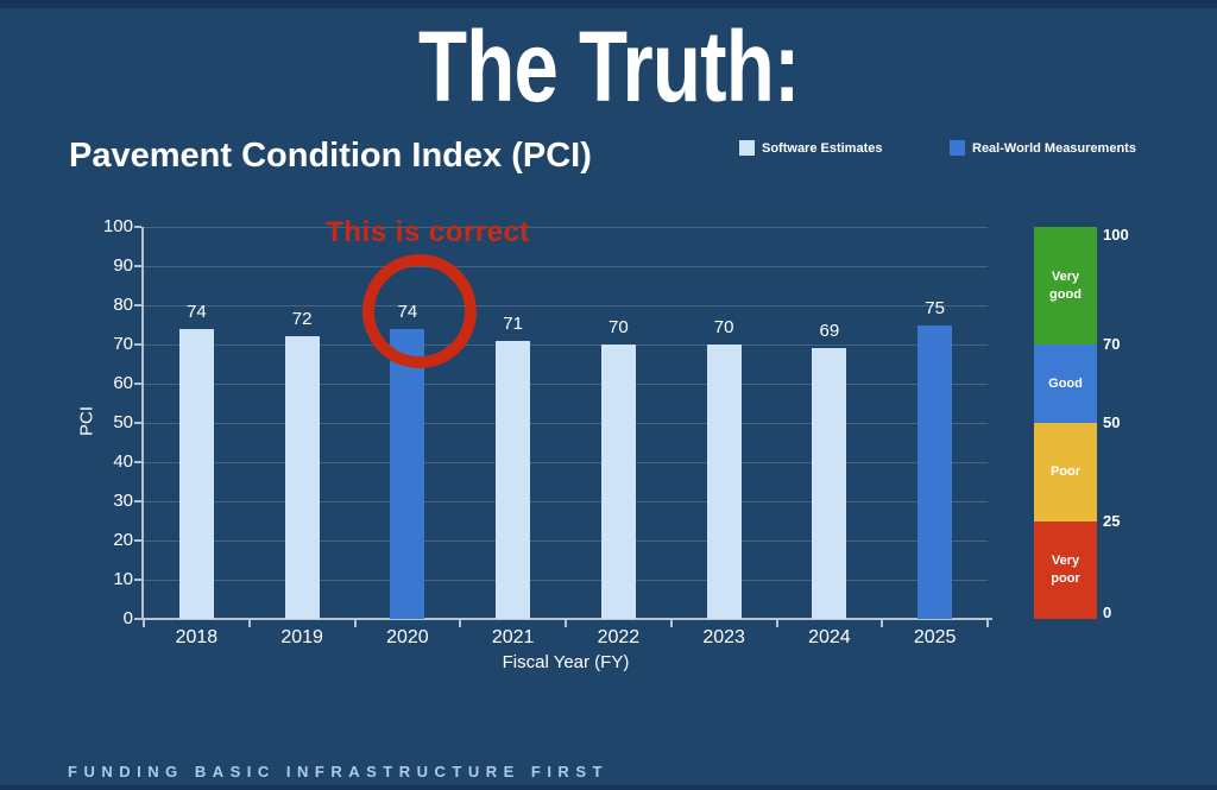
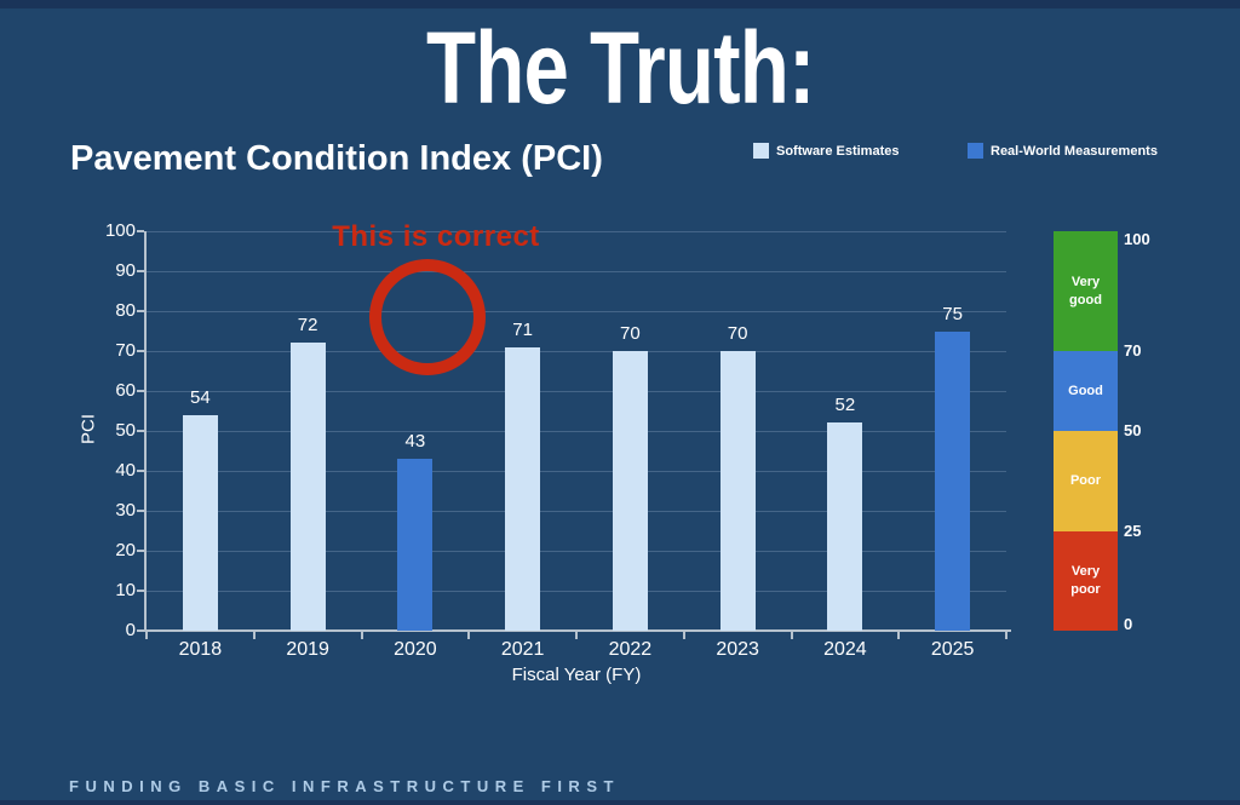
2018: 74 -> 54
2020: 74 -> 43
2024: 69 -> 52
